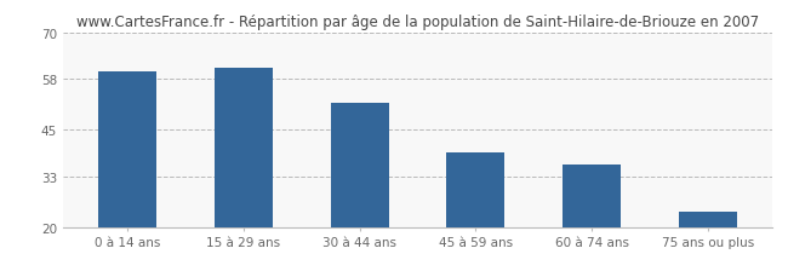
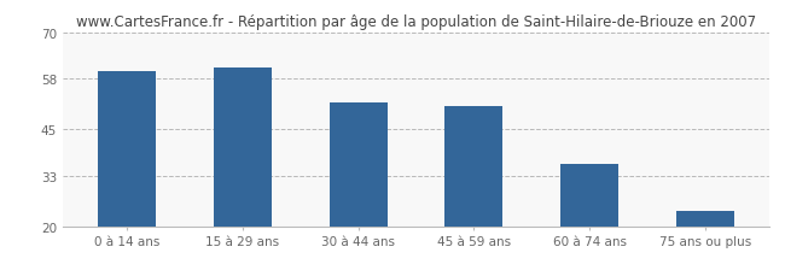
45 à 59 ans: 39 -> 51
